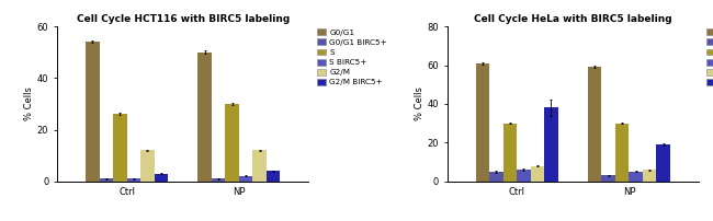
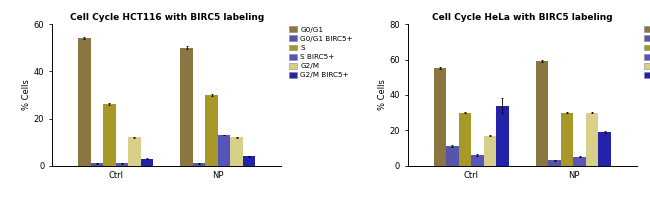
Cell Cycle HCT116 with BIRC5 labeling/S BIRC5+/NP: 2 -> 13
Cell Cycle HeLa with BIRC5 labeling/G0/G1/Ctrl: 61 -> 55
Cell Cycle HeLa with BIRC5 labeling/G0/G1 BIRC5+/Ctrl: 5 -> 11
Cell Cycle HeLa with BIRC5 labeling/G2/M/Ctrl: 8 -> 17
Cell Cycle HeLa with BIRC5 labeling/G2/M BIRC5+/Ctrl: 38 -> 34
Cell Cycle HeLa with BIRC5 labeling/G2/M/NP: 6 -> 30
